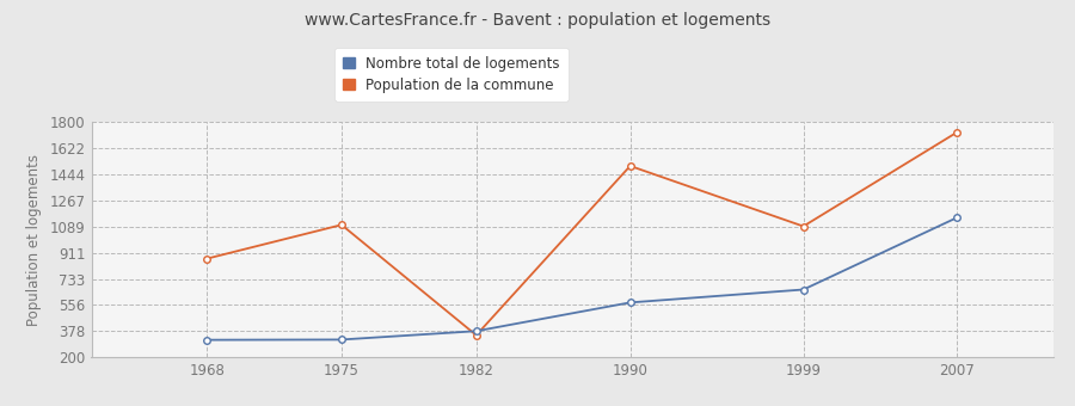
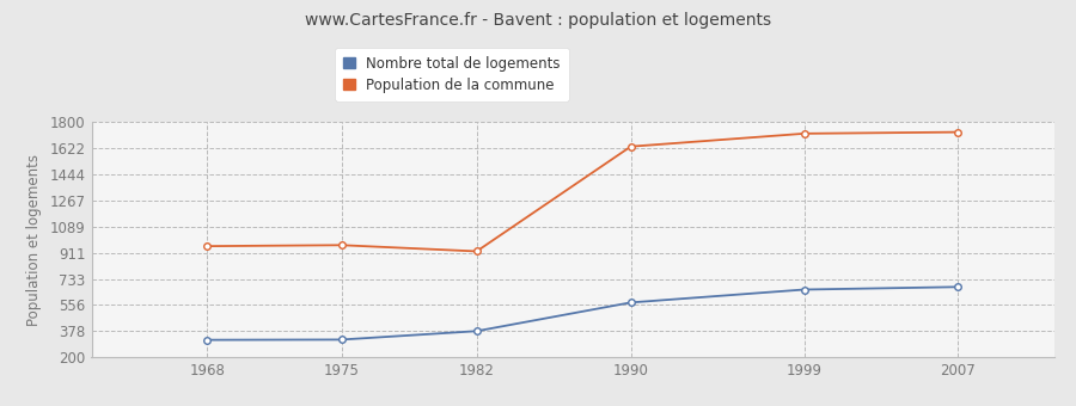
Population de la commune/1968: 870 -> 960
Population de la commune/1975: 1100 -> 960
Population de la commune/1982: 350 -> 920
Population de la commune/1990: 1500 -> 1630
Population de la commune/1999: 1090 -> 1720
Nombre total de logements/2007: 1150 -> 680
